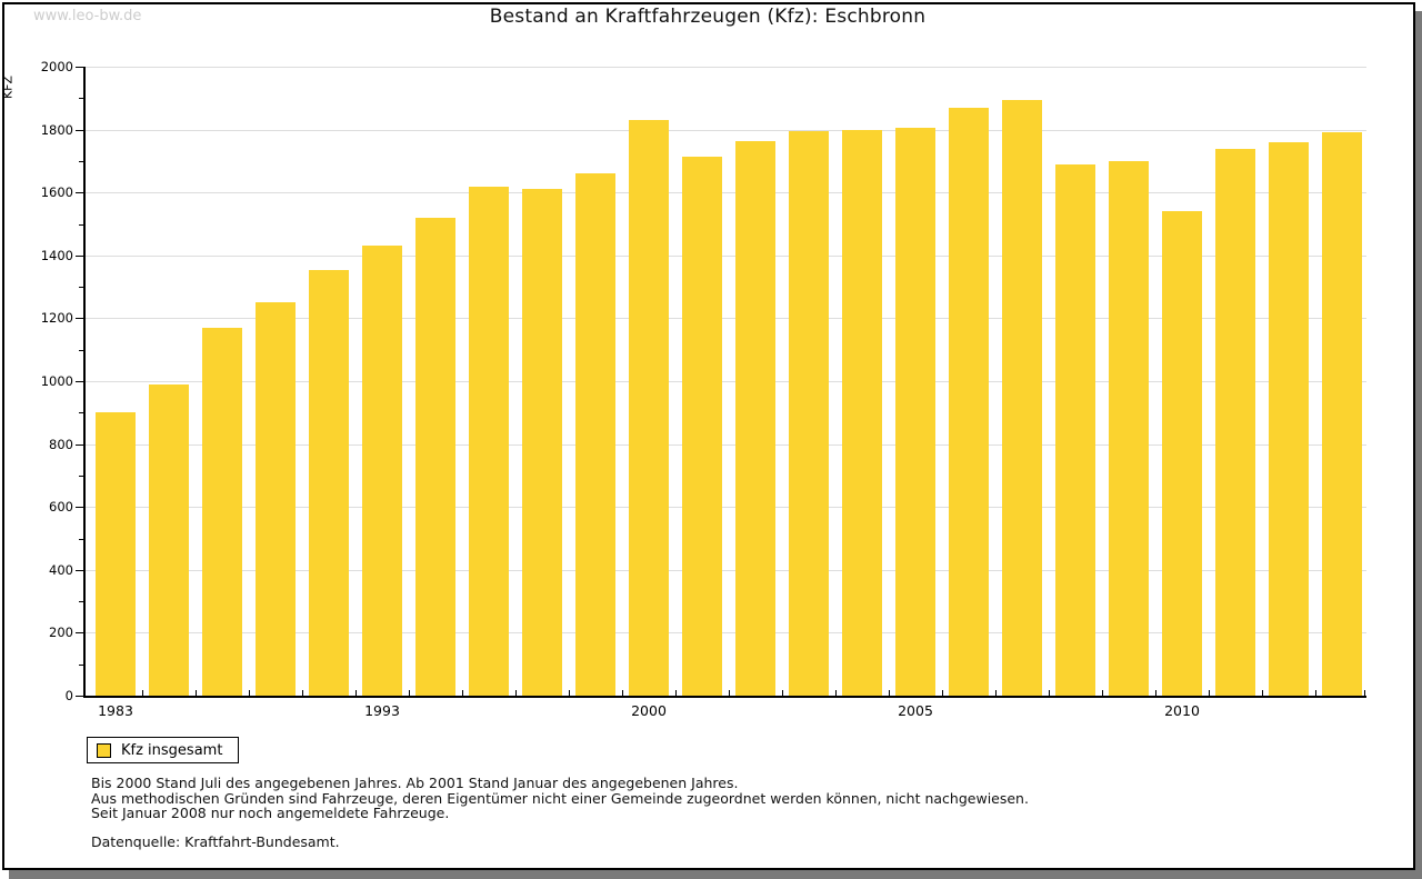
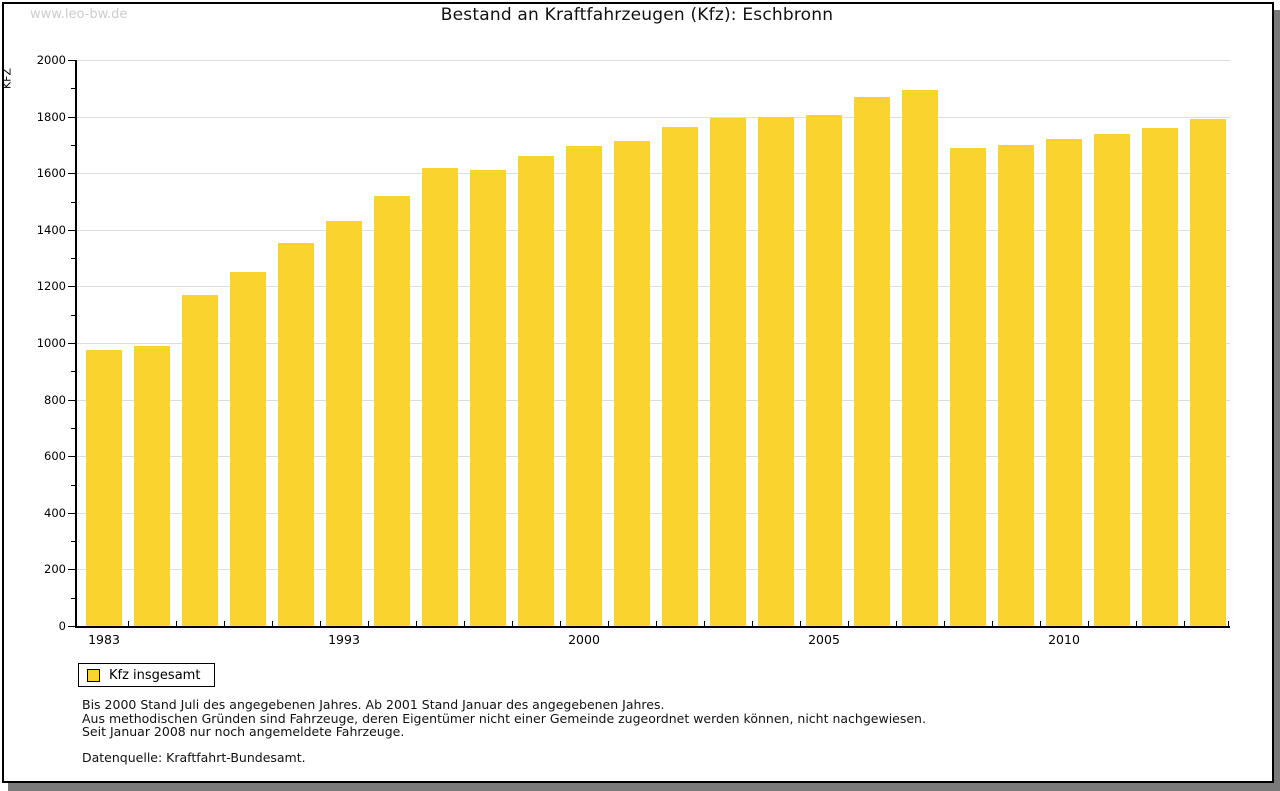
1983: 900 -> 980
2000: 1830 -> 1700
2010: 1540 -> 1720
